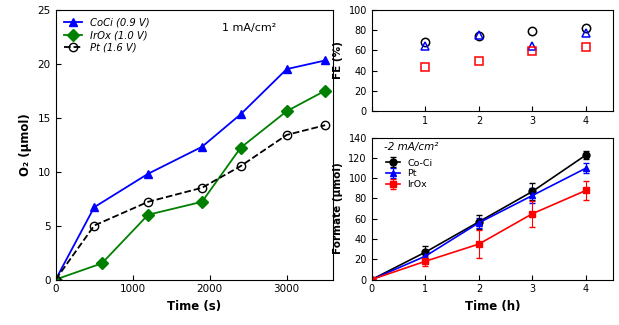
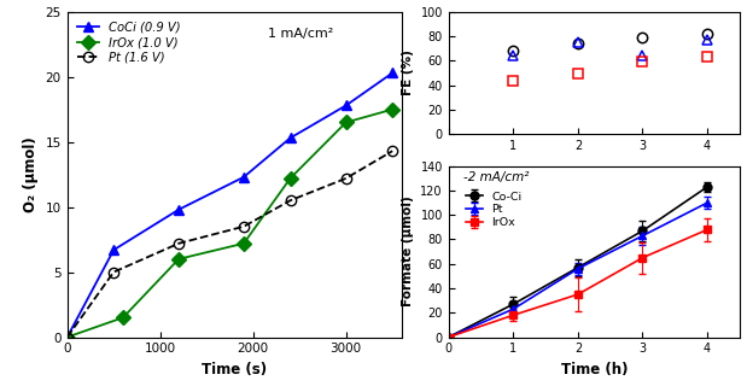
CoCi (0.9 V)/3000: 19.5 -> 17.8
IrOx (1.0 V)/3000: 15.6 -> 16.5
Pt (1.6 V)/3000: 13.4 -> 12.2
